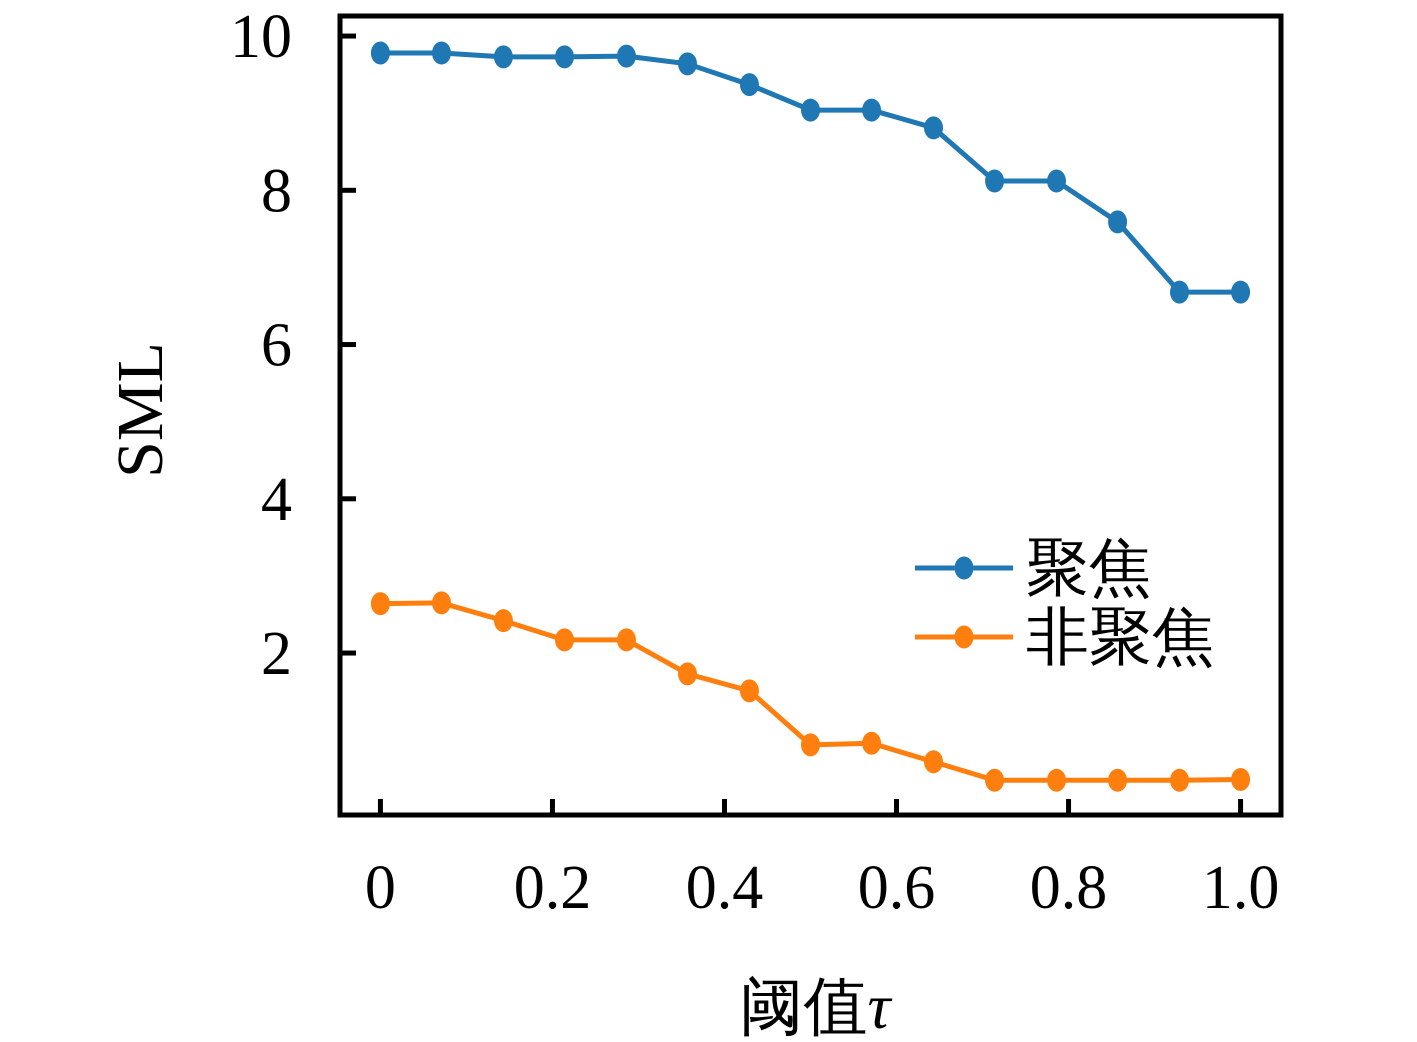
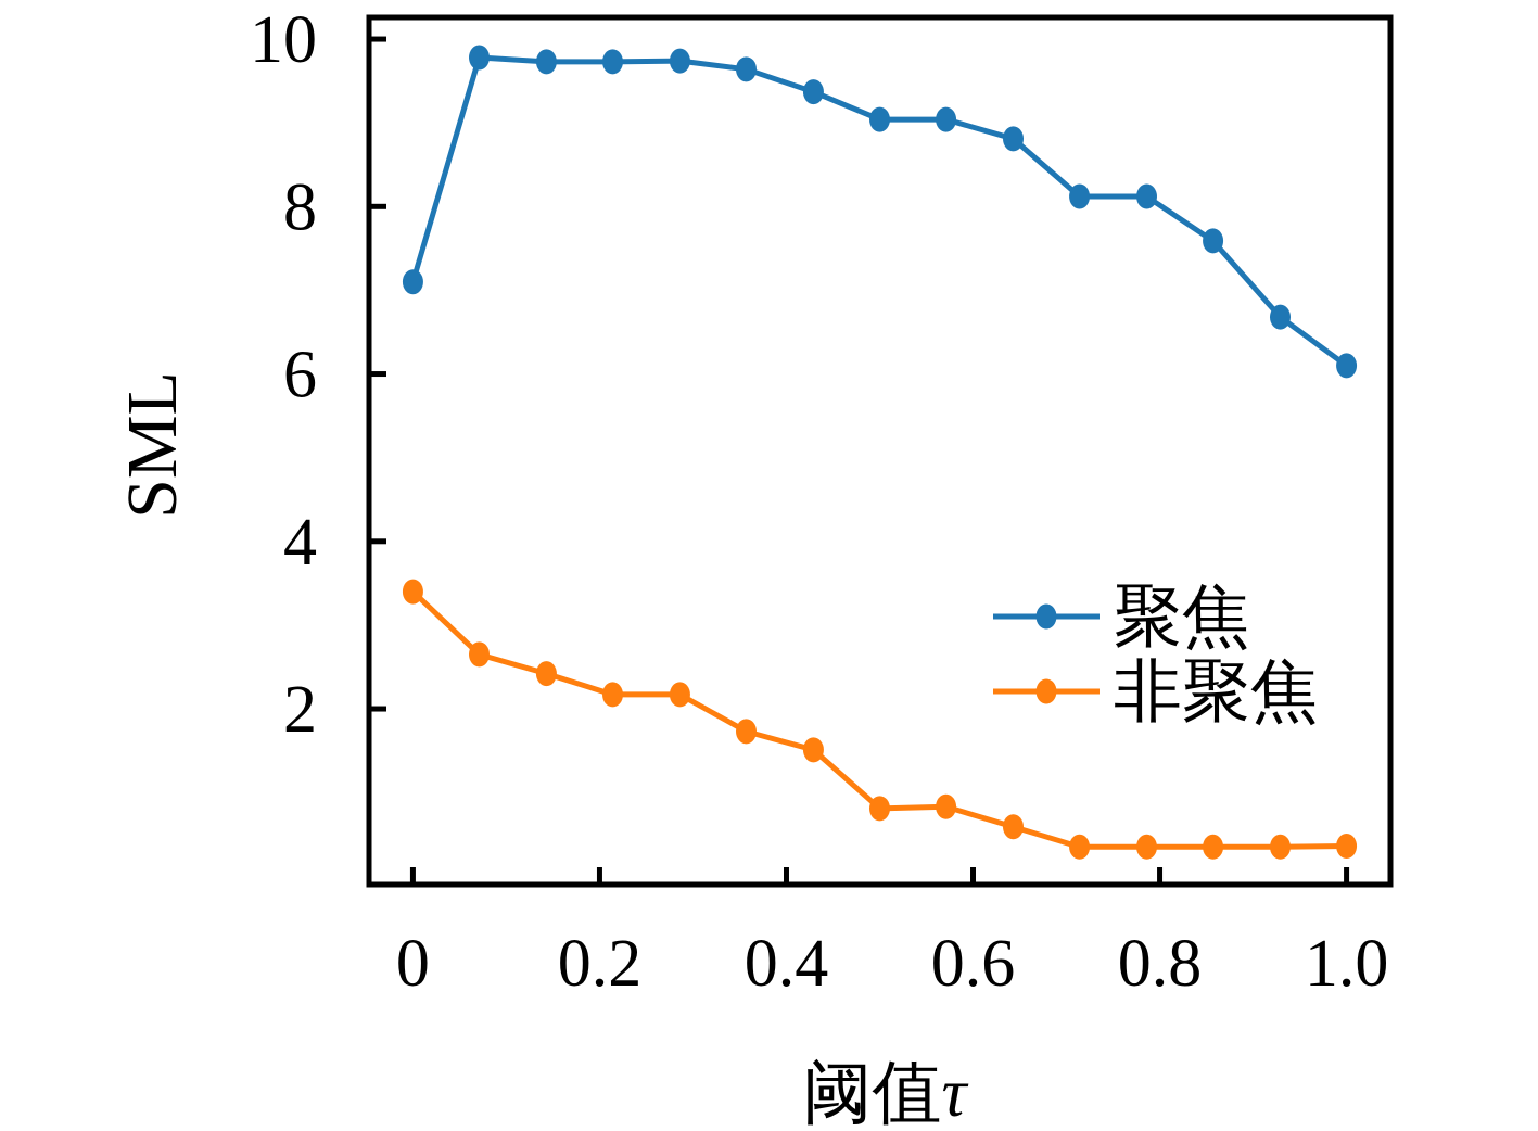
聚焦/0: 9,8 -> 7,1
非聚焦/0: 2,6 -> 3,4
聚焦/1.0: 6,7 -> 6,1
